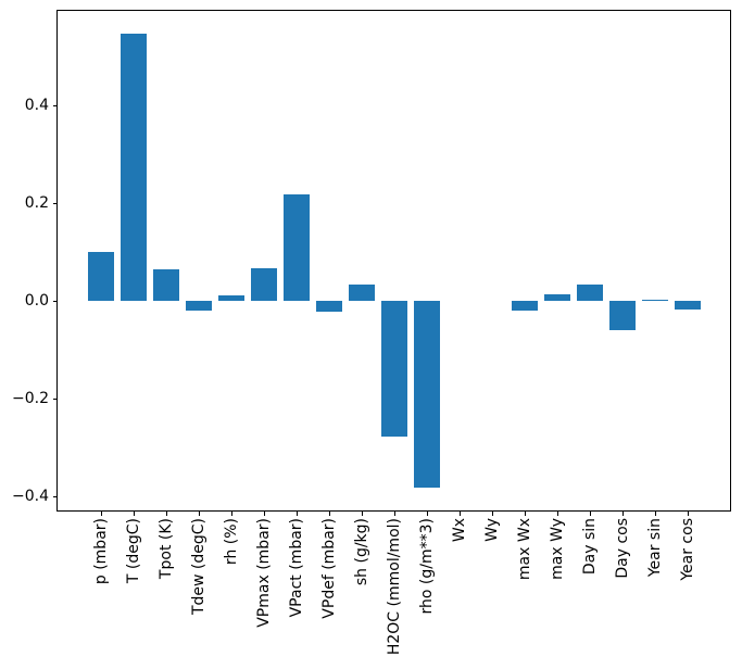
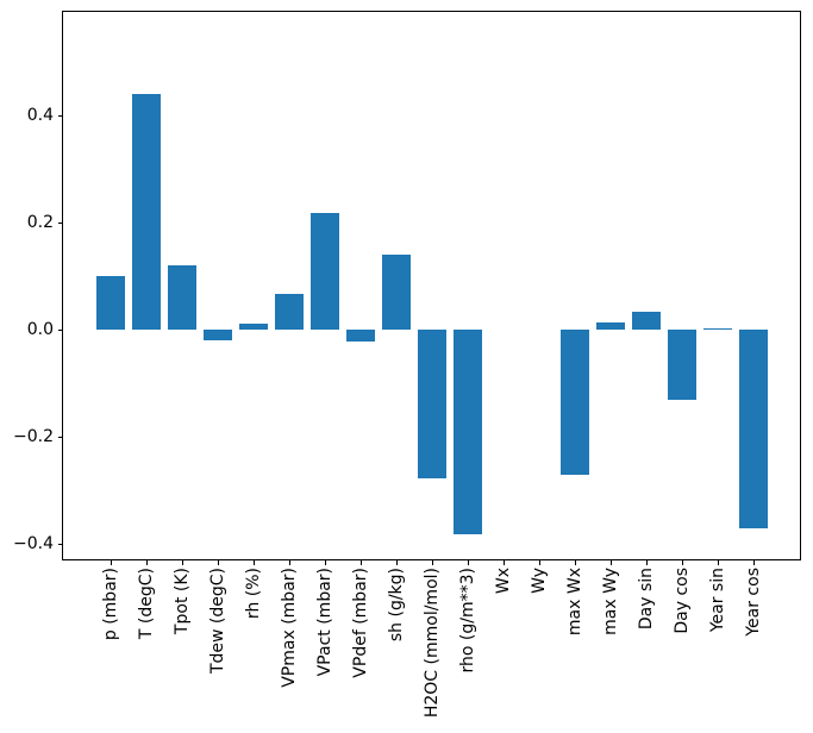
T (degC): 0.55 -> 0.44
Tpot (K): 0.07 -> 0.12
sh (g/kg): 0.04 -> 0.14
max Wx: -0.02 -> -0.27
Day cos: -0.06 -> -0.13
Year cos: -0.02 -> -0.37
